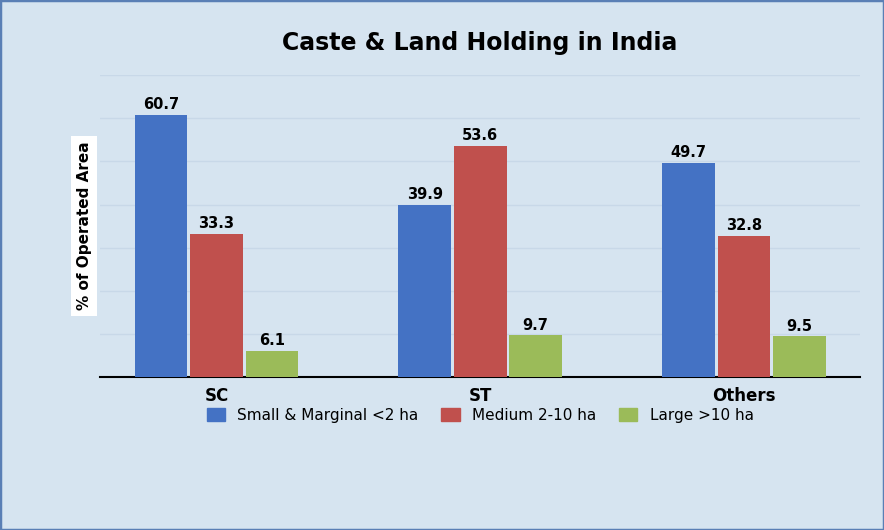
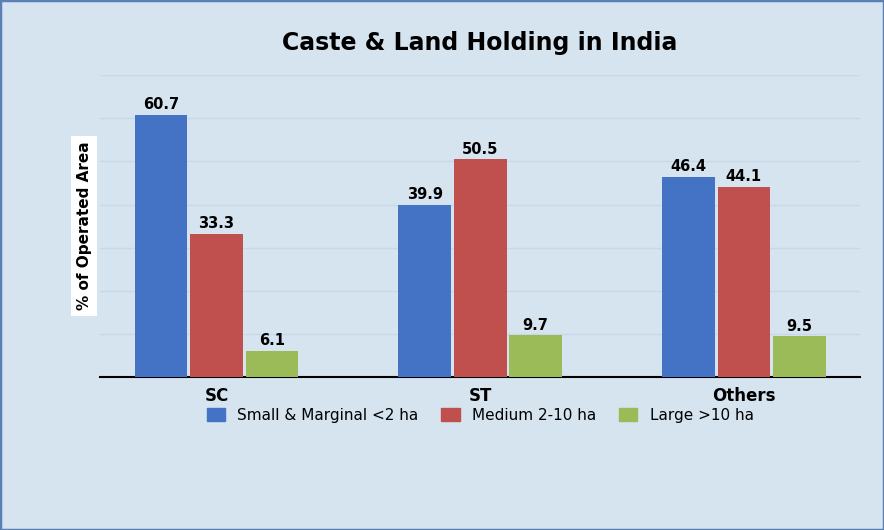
Medium 2-10 ha/ST: 53.6 -> 50.5
Small & Marginal <2 ha/Others: 49.7 -> 46.4
Medium 2-10 ha/Others: 32.8 -> 44.1
